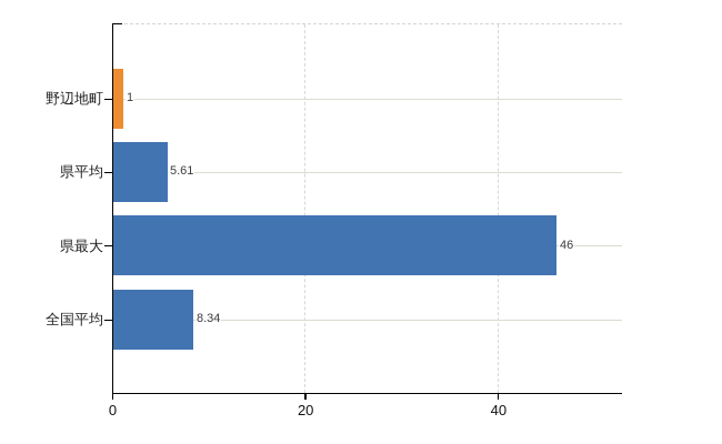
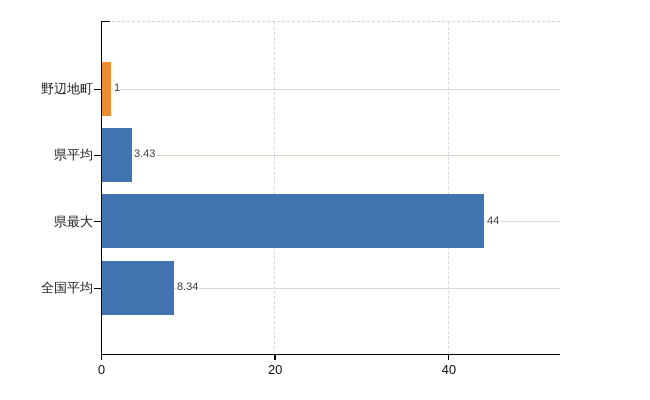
県平均: 5.61 -> 3.43
県最大: 46 -> 44
